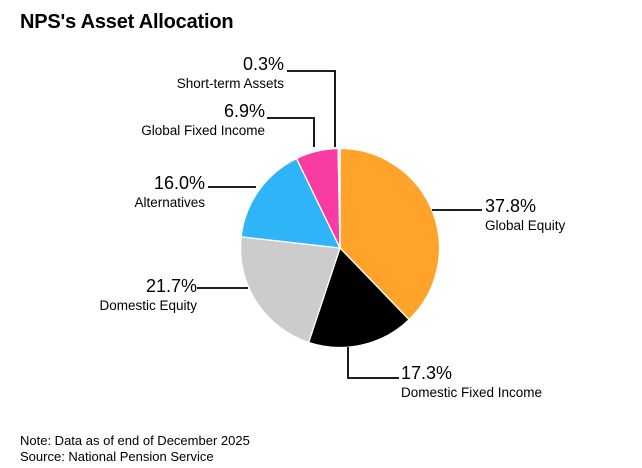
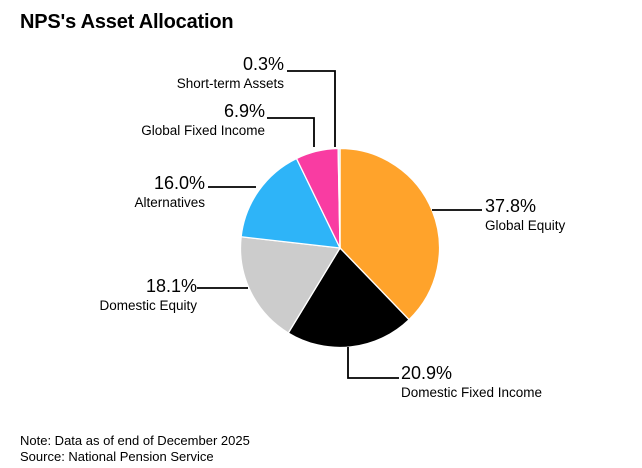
Domestic Fixed Income: 17.3% -> 20.9%
Domestic Equity: 21.7% -> 18.1%
